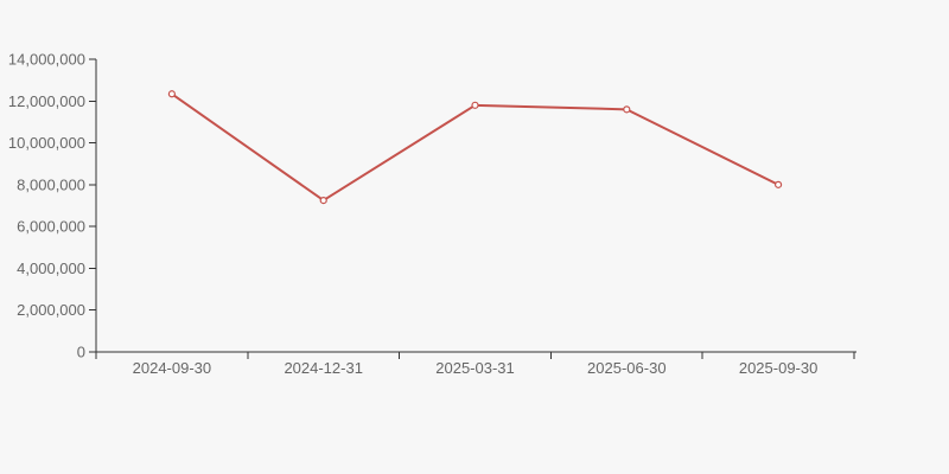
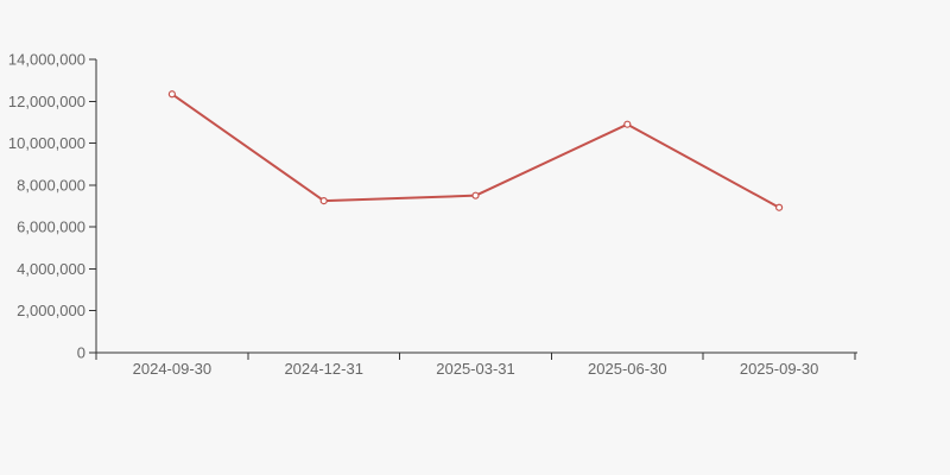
2025-03-31: 11800000 -> 7500000
2025-06-30: 11600000 -> 10900000
2025-09-30: 8000000 -> 6900000
